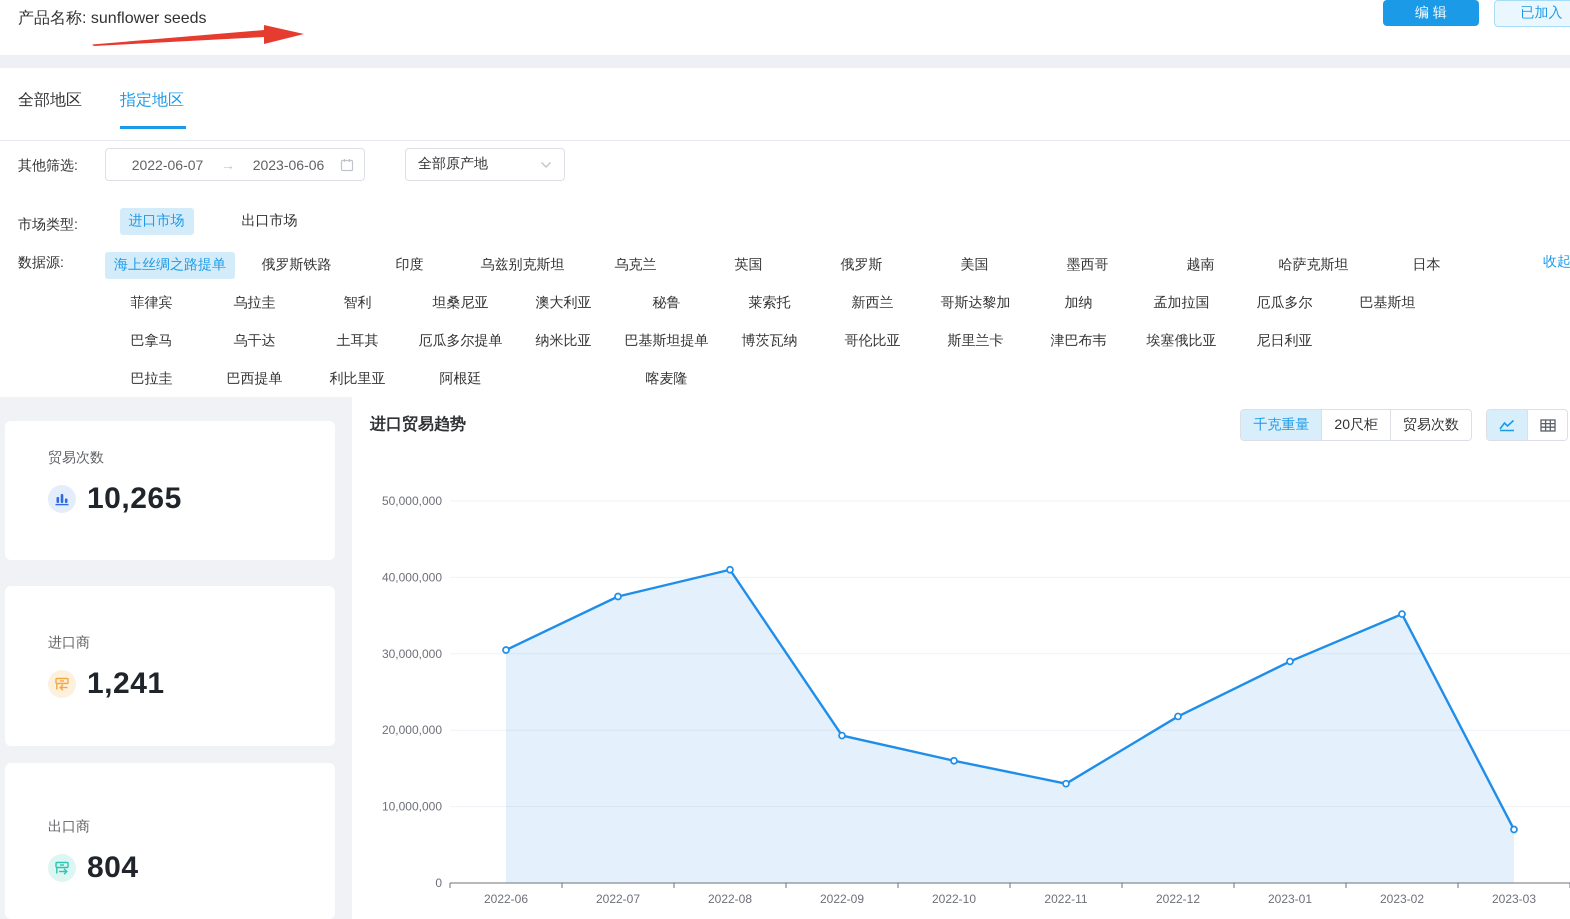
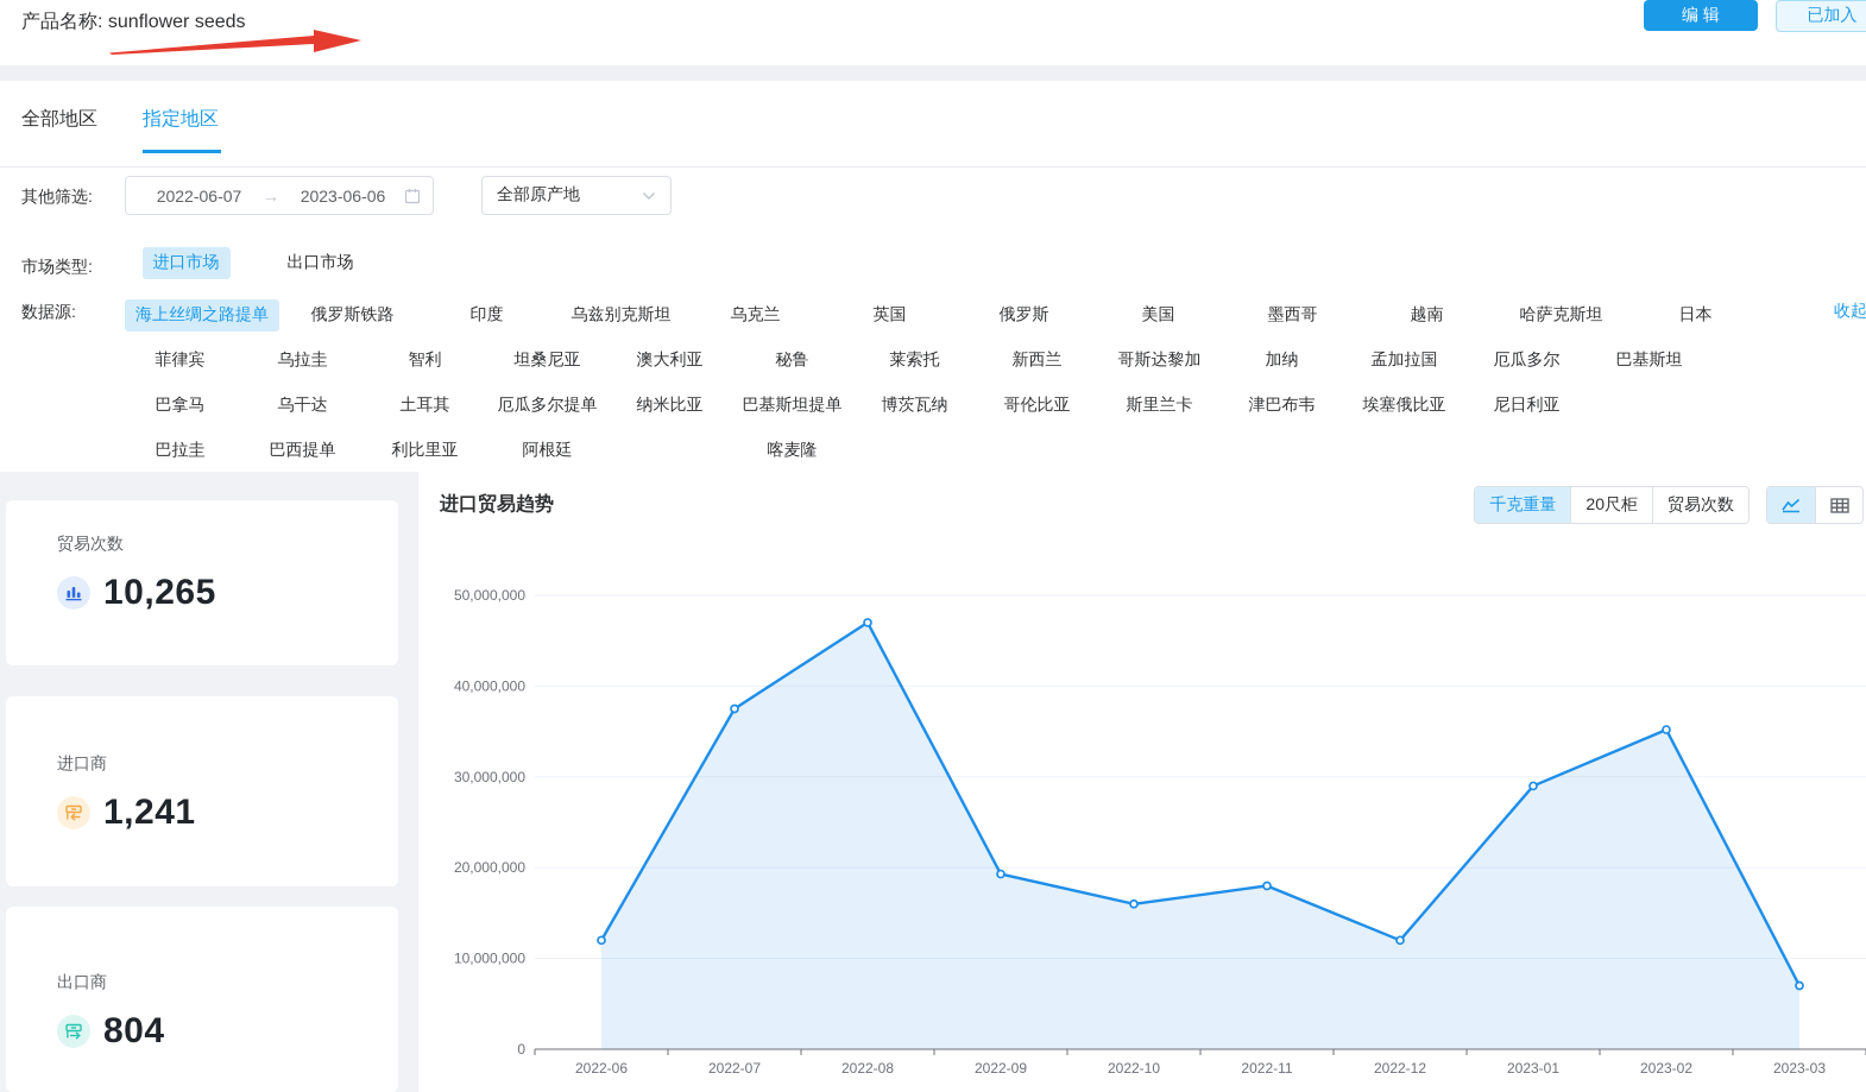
2022-06: 30000000 -> 12000000
2022-08: 41000000 -> 47000000
2022-11: 13000000 -> 18000000
2022-12: 22000000 -> 12000000
